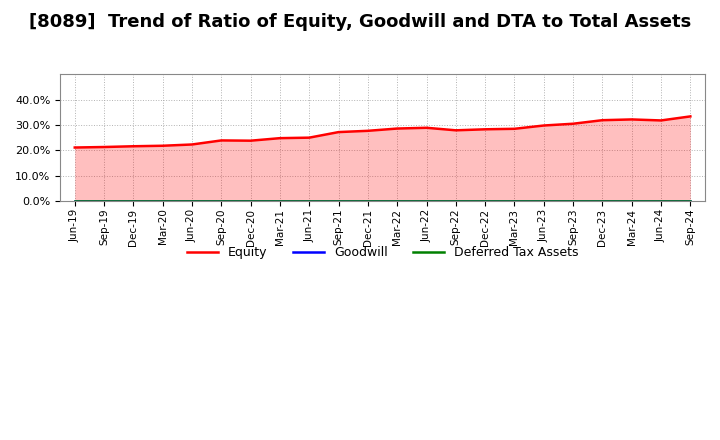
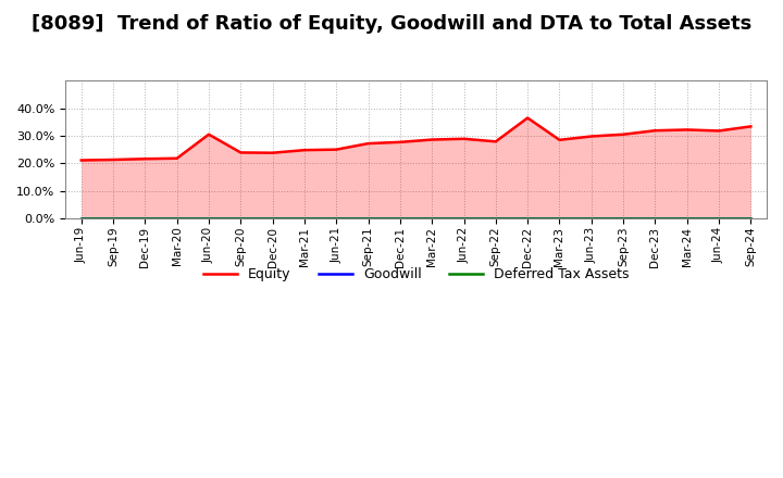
Equity/Jun-20: 22.3% -> 30.5%
Equity/Dec-22: 28.3% -> 36.5%
